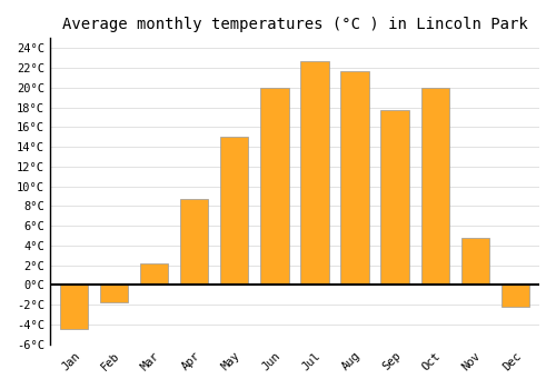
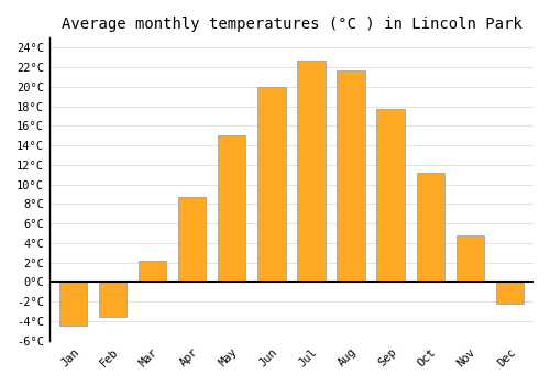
Feb: -1.8°C -> -3.5°C
Oct: 20.0°C -> 11.2°C
